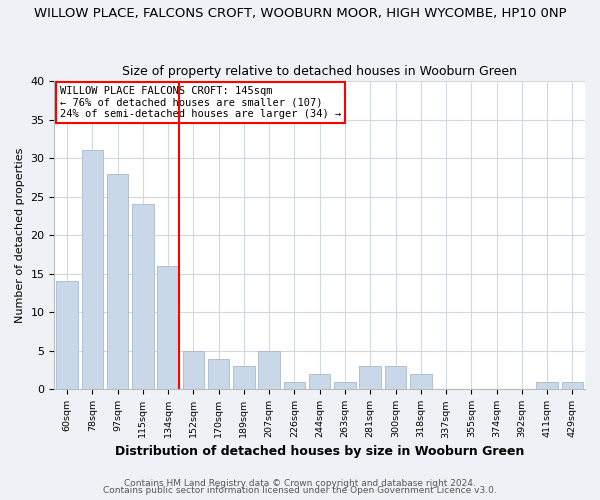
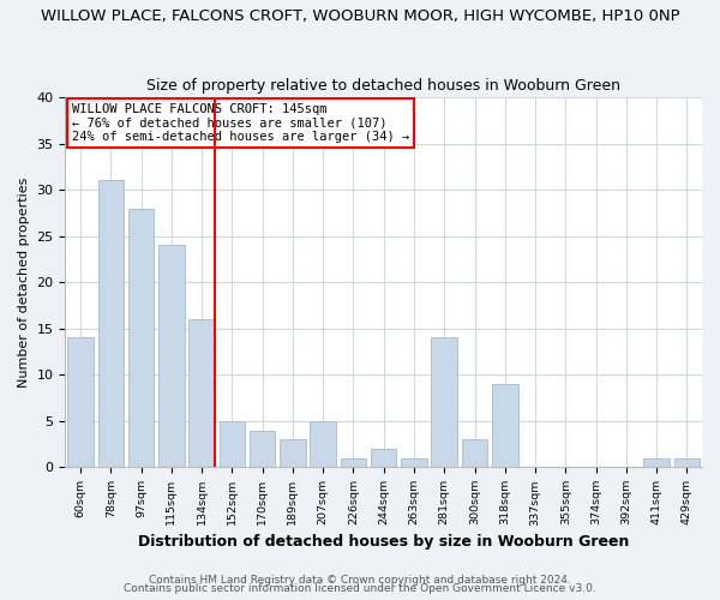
281sqm: 3 -> 14
318sqm: 2 -> 9
